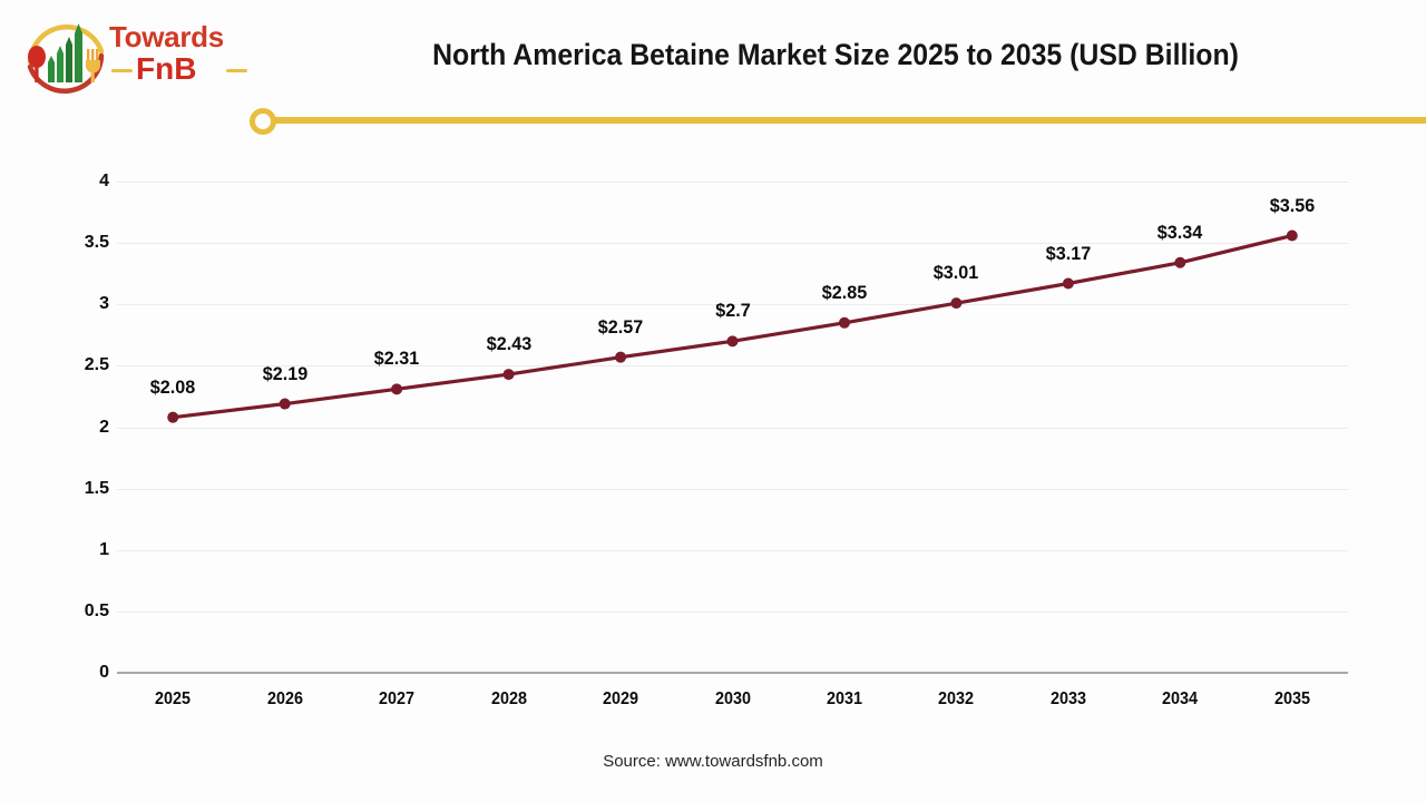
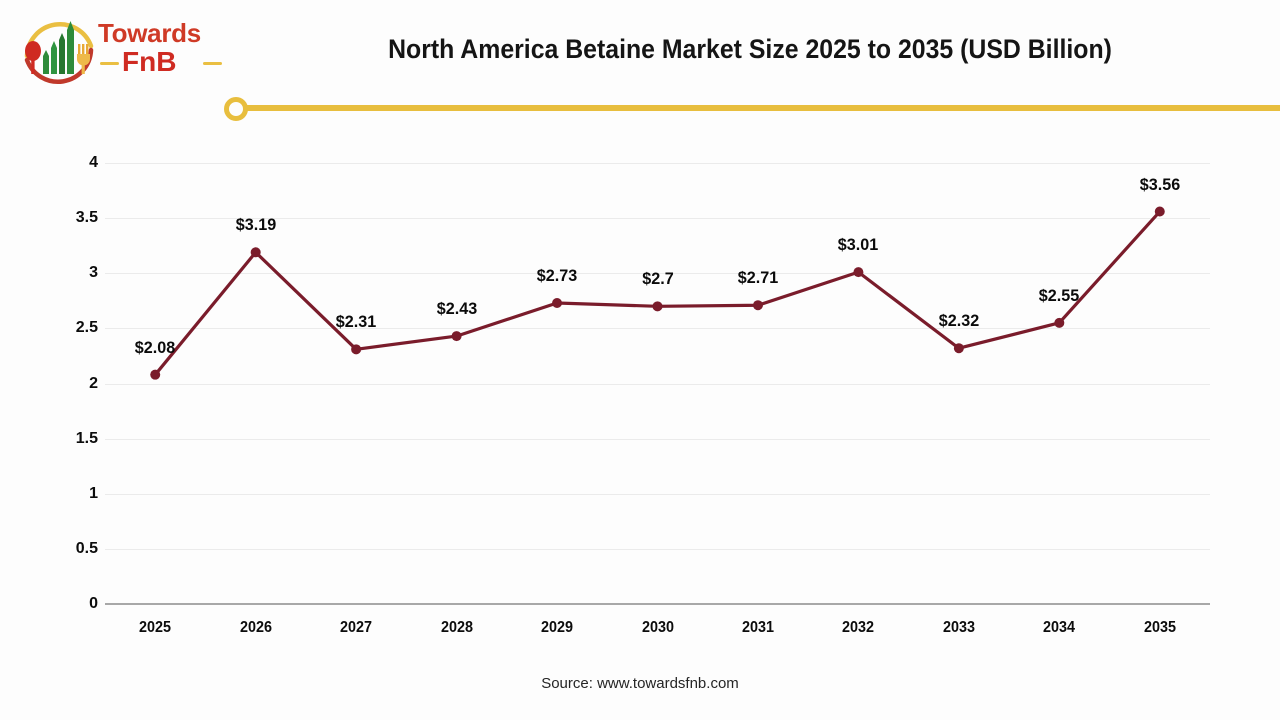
2026: $2.19 -> $3.19
2029: $2.57 -> $2.73
2031: $2.85 -> $2.71
2033: $3.17 -> $2.32
2034: $3.34 -> $2.55
